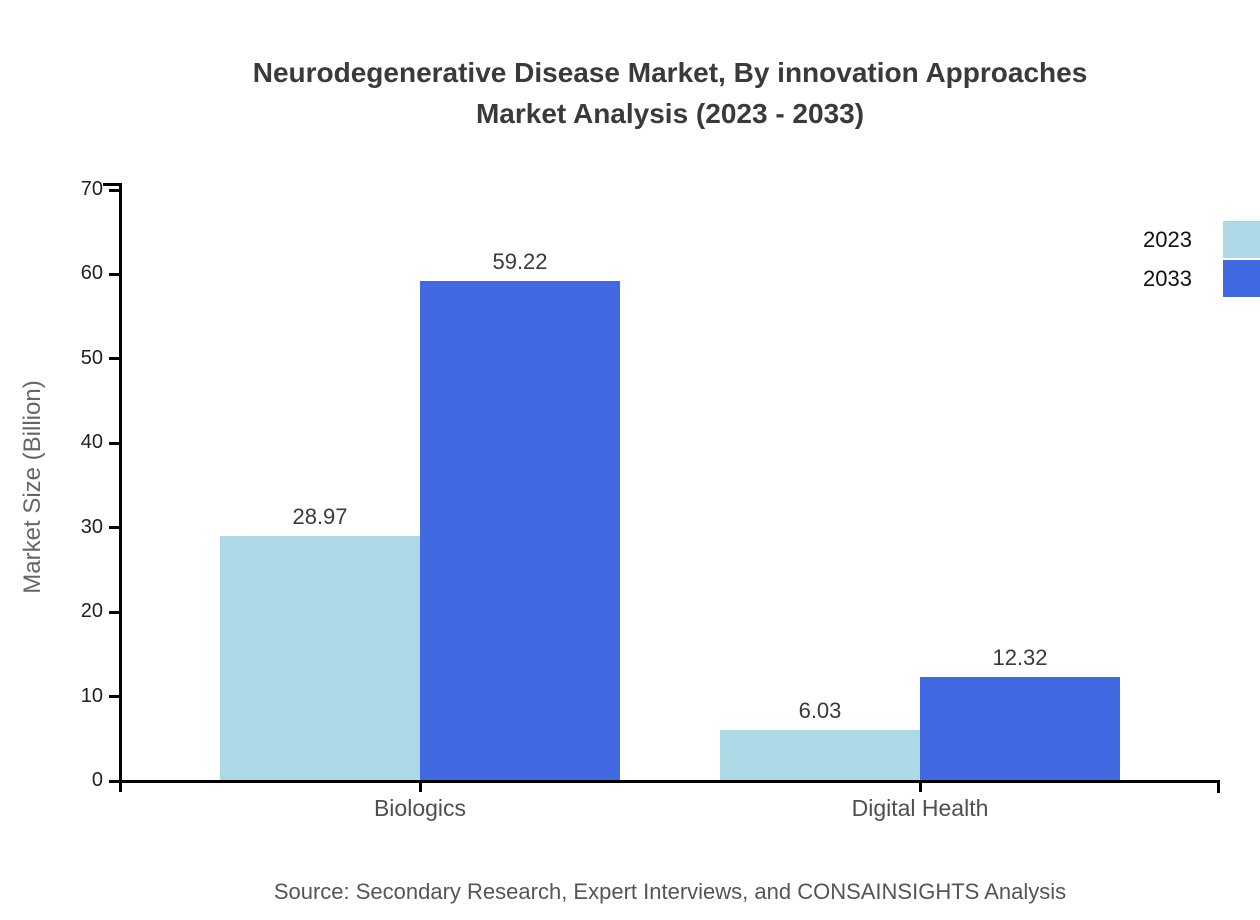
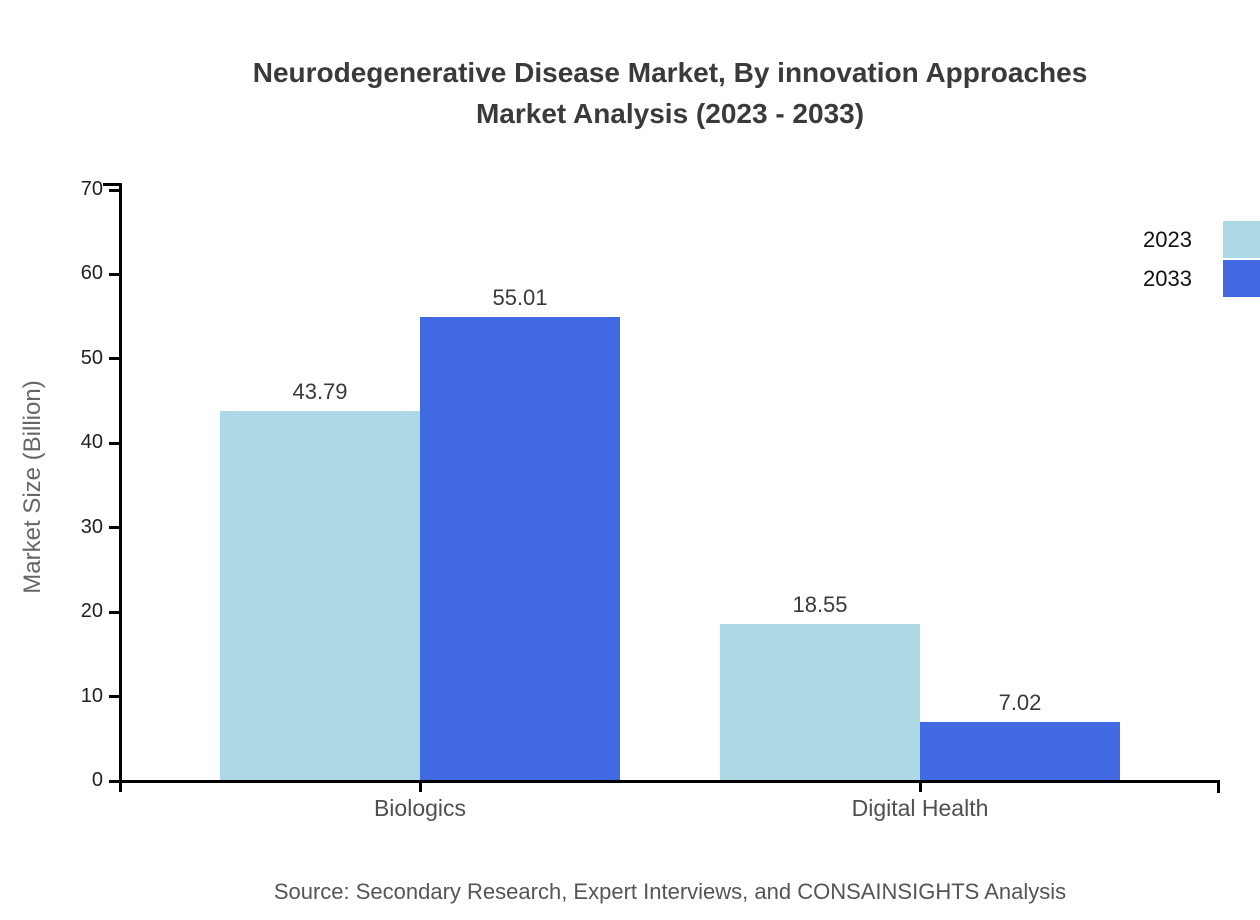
2023/Biologics: 28.97 -> 43.79
2033/Biologics: 59.22 -> 55.01
2023/Digital Health: 6.03 -> 18.55
2033/Digital Health: 12.32 -> 7.02
